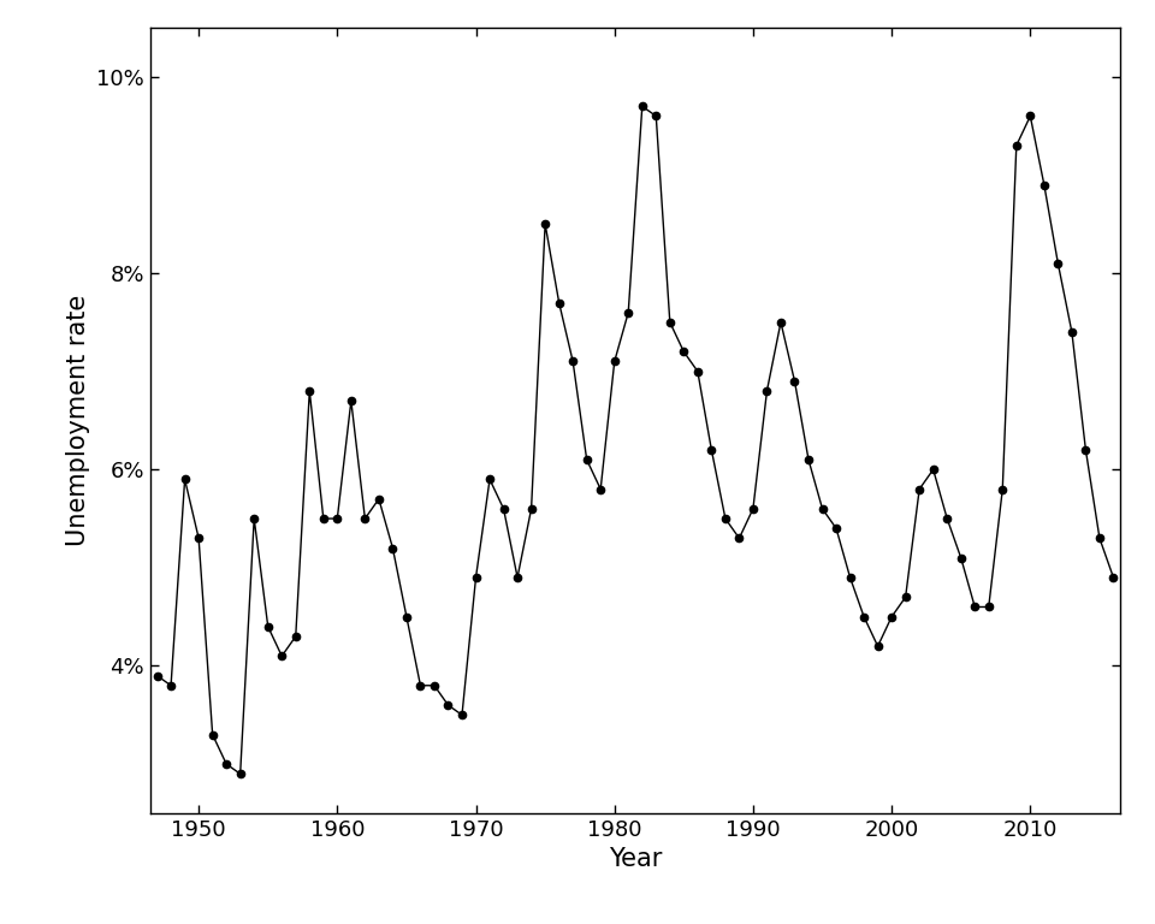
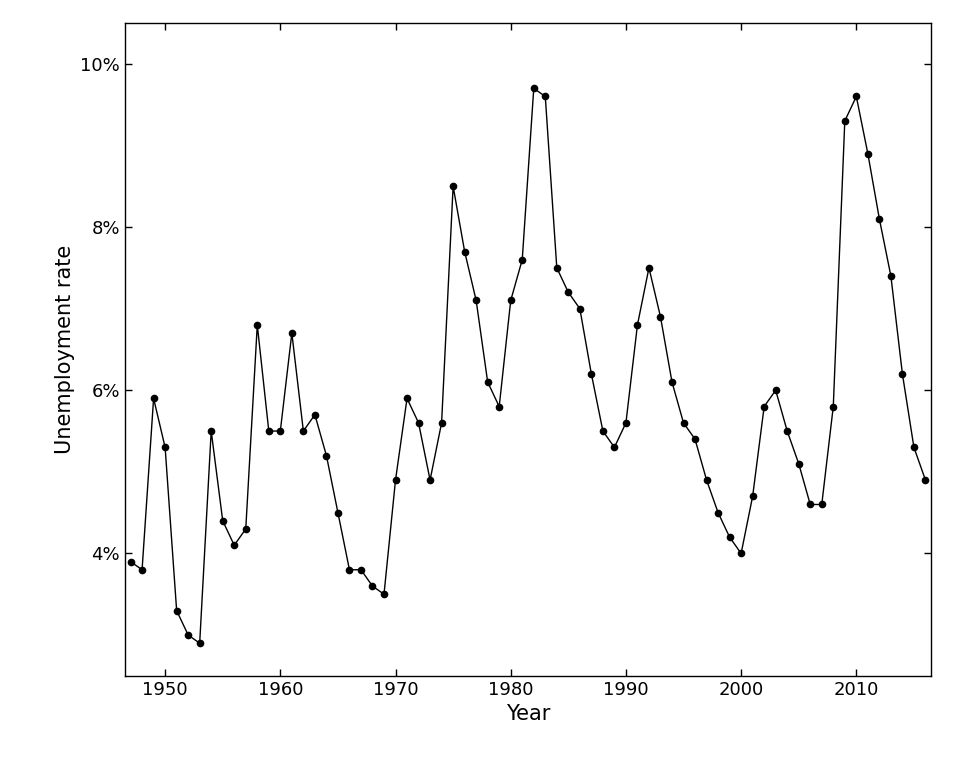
2000: 4.5% -> 4.0%
